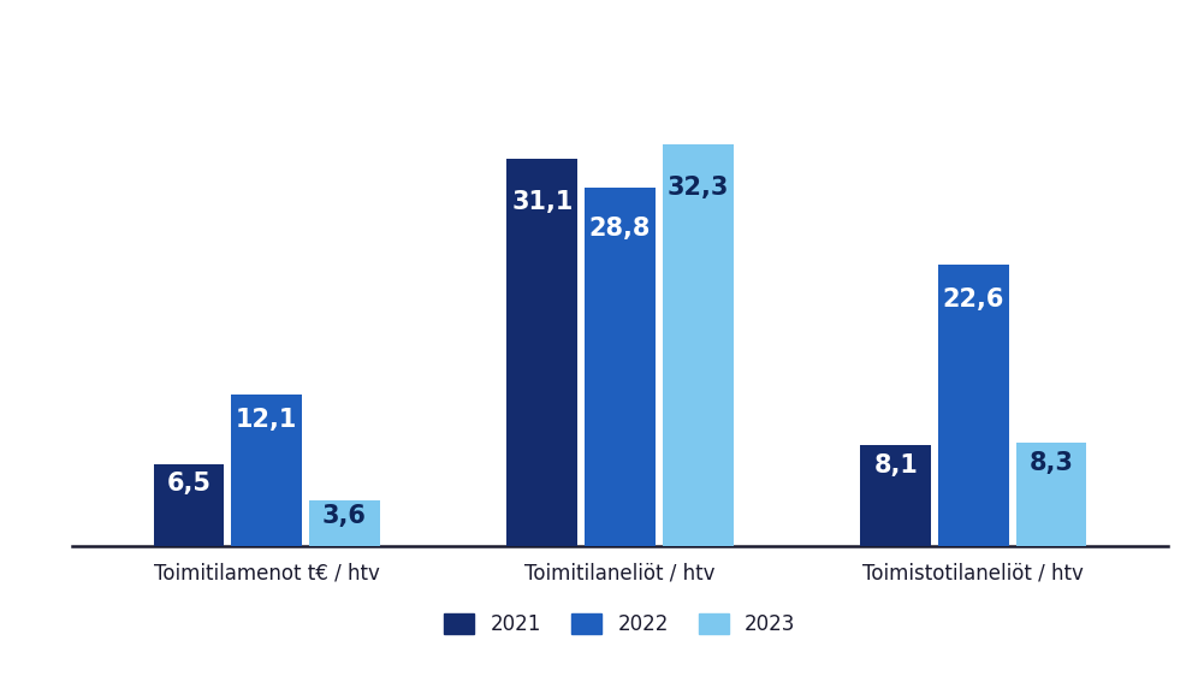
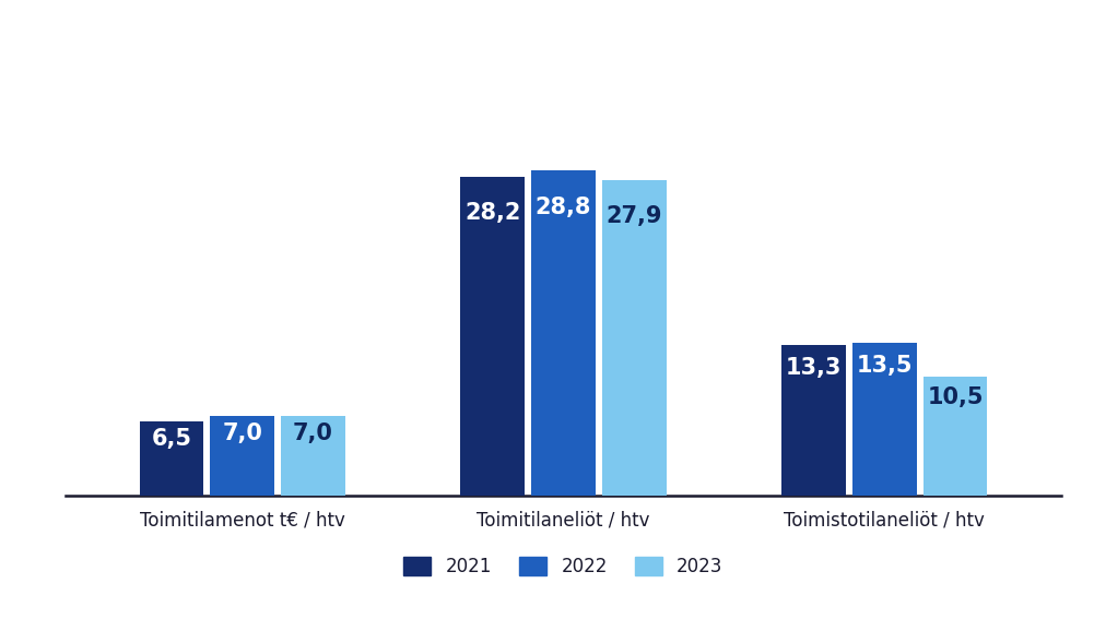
2022/Toimitilamenot t€ / htv: 12,1 -> 7,0
2023/Toimitilamenot t€ / htv: 3,6 -> 7,0
2021/Toimitilaneliöt / htv: 31,1 -> 28,2
2023/Toimitilaneliöt / htv: 32,3 -> 27,9
2021/Toimistotilaneliöt / htv: 8,1 -> 13,3
2022/Toimistotilaneliöt / htv: 22,6 -> 13,5
2023/Toimistotilaneliöt / htv: 8,3 -> 10,5
